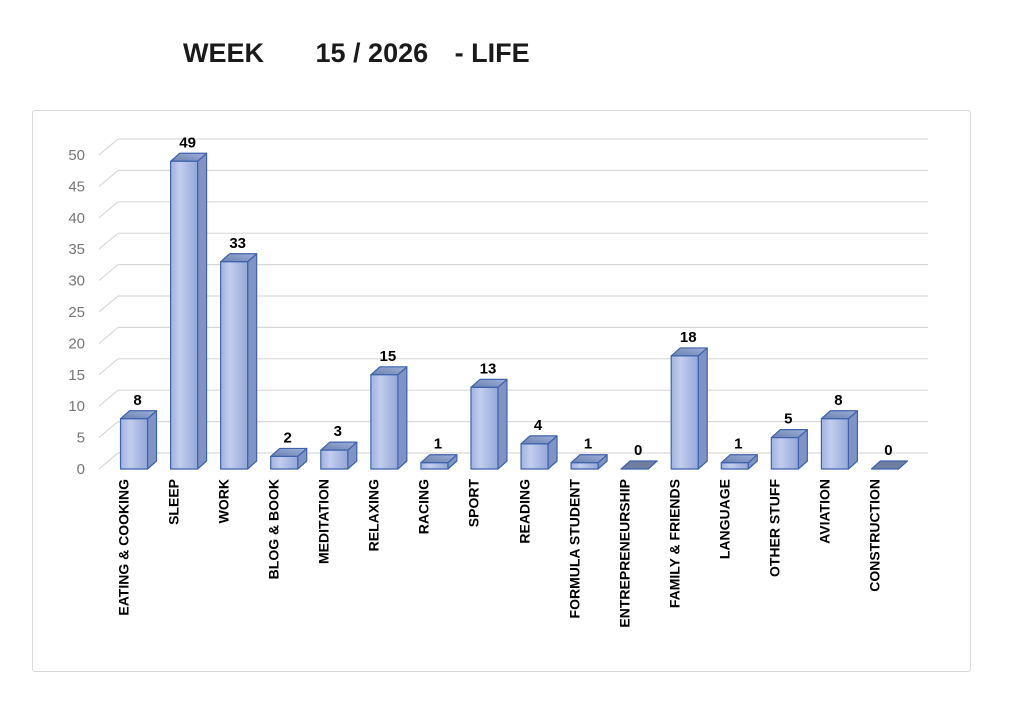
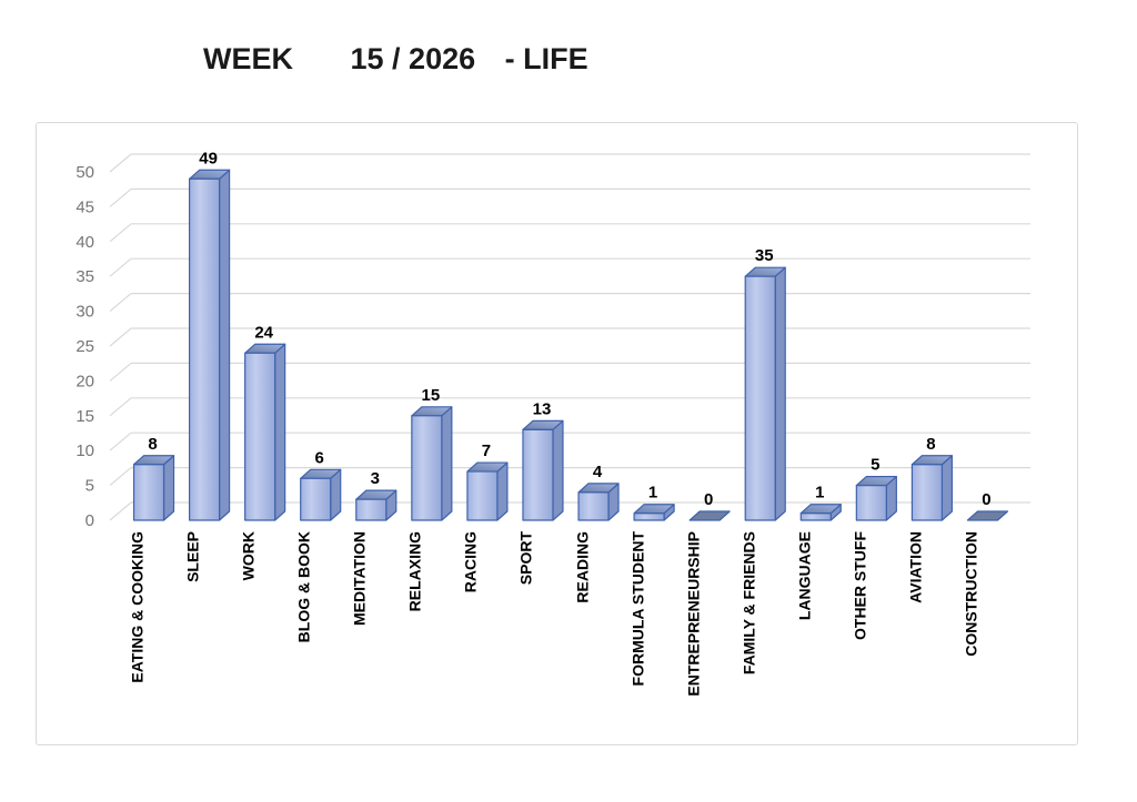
WORK: 33 -> 24
BLOG & BOOK: 2 -> 6
RACING: 1 -> 7
FAMILY & FRIENDS: 18 -> 35
